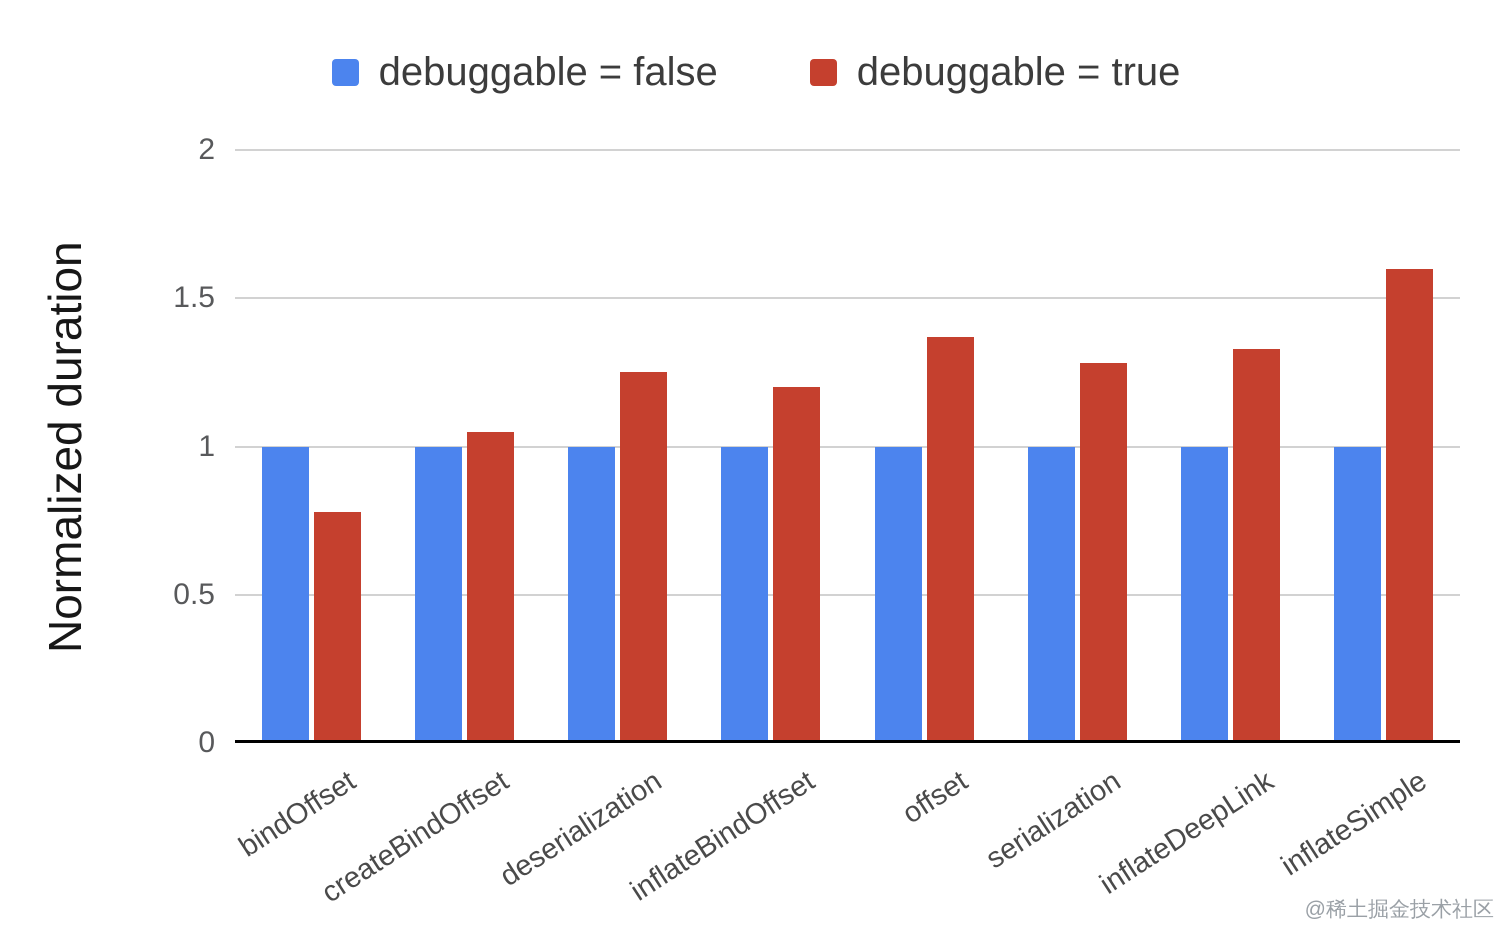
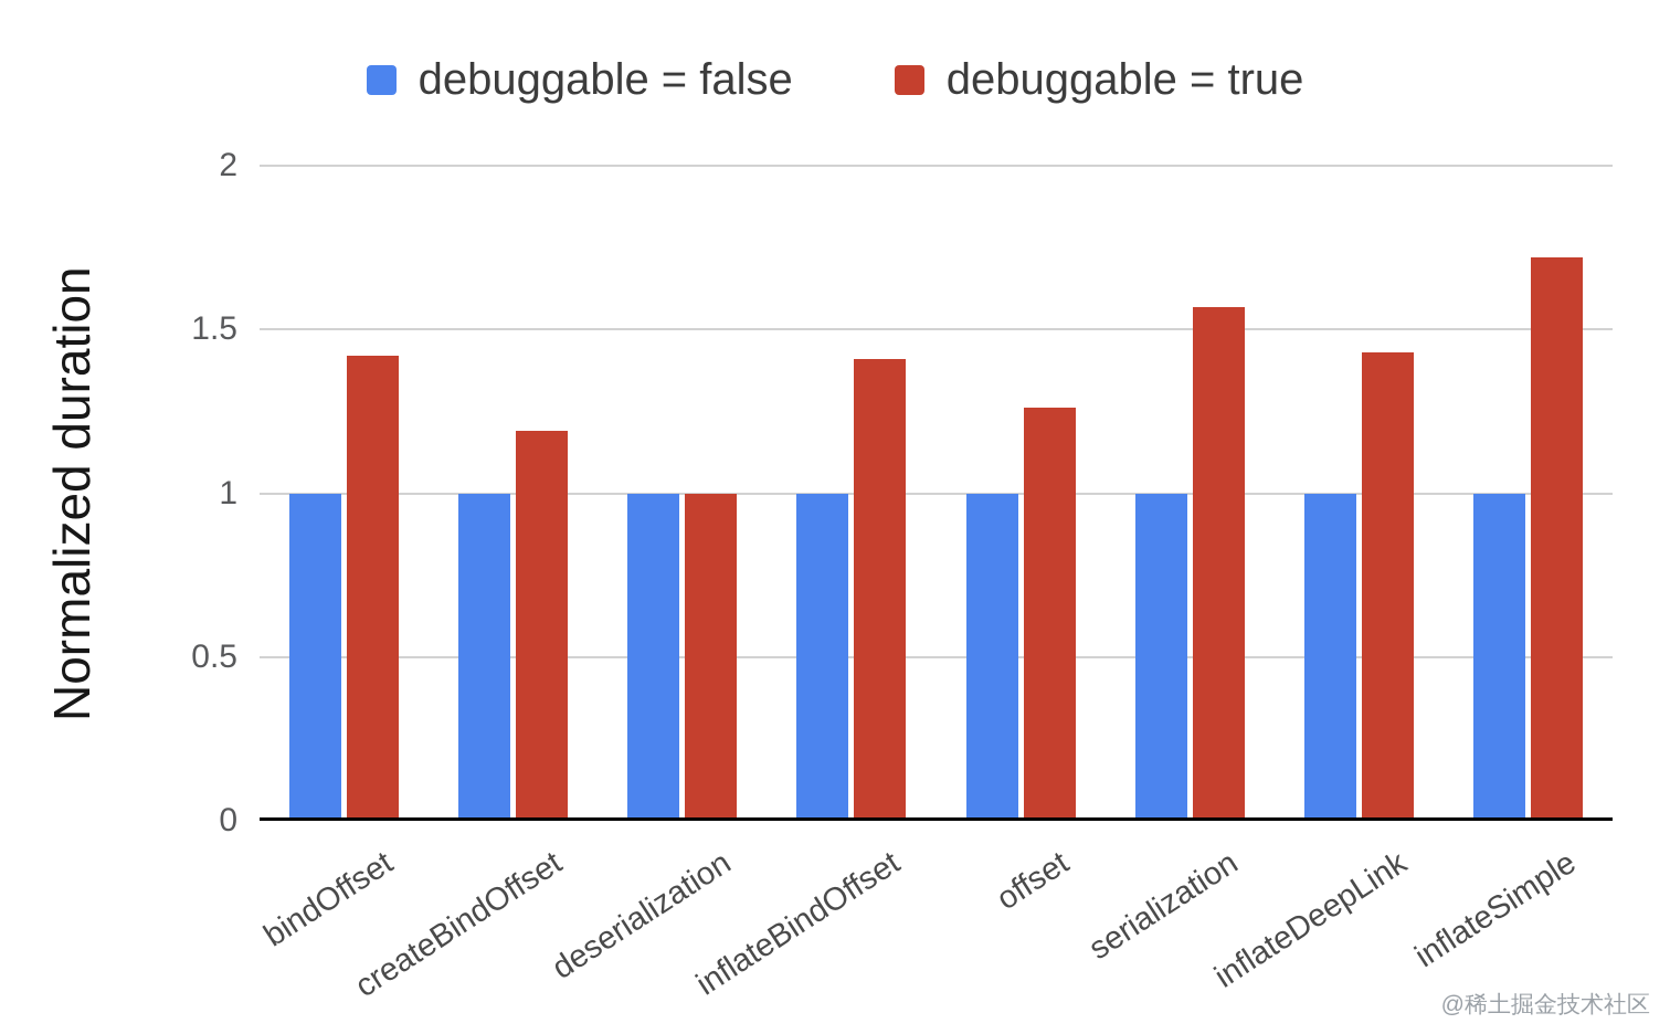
debuggable = true/bindOffset: 0.78 -> 1.42
debuggable = true/createBindOffset: 1.05 -> 1.19
debuggable = true/deserialization: 1.25 -> 1.00
debuggable = true/inflateBindOffset: 1.20 -> 1.41
debuggable = true/offset: 1.37 -> 1.26
debuggable = true/serialization: 1.28 -> 1.57
debuggable = true/inflateDeepLink: 1.33 -> 1.43
debuggable = true/inflateSimple: 1.60 -> 1.72
